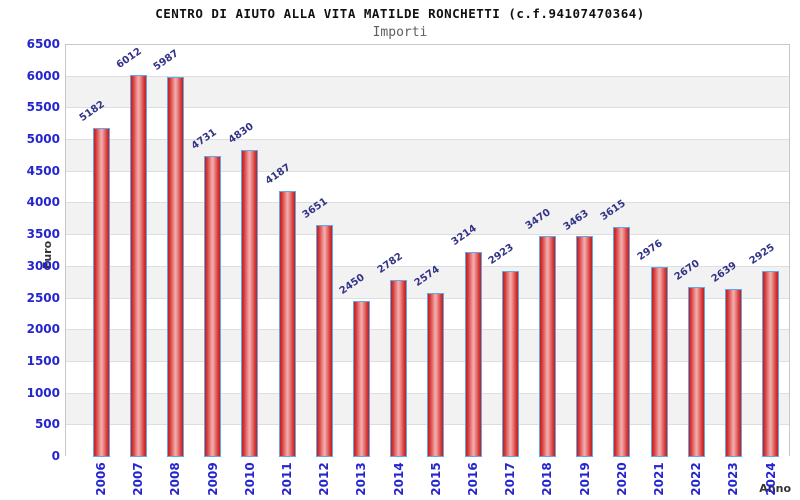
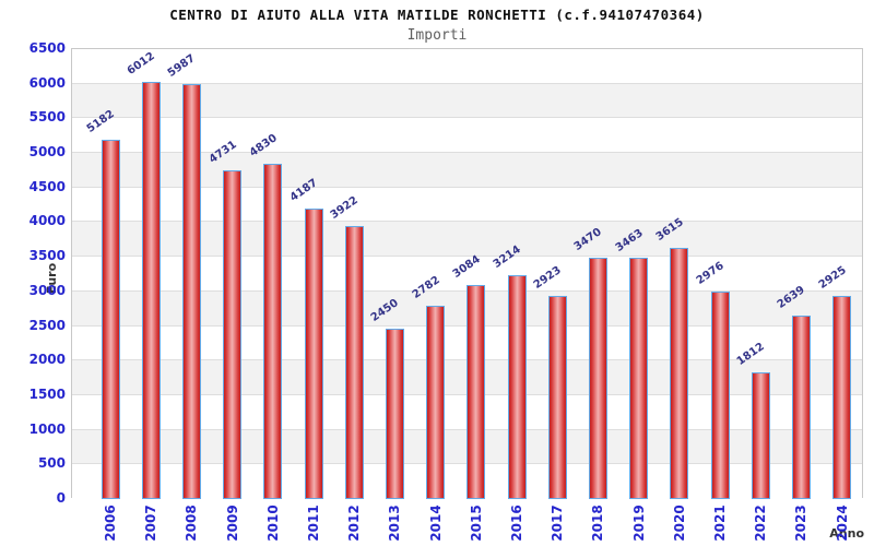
2012: 3651 -> 3922
2015: 2574 -> 3084
2022: 2670 -> 1812
